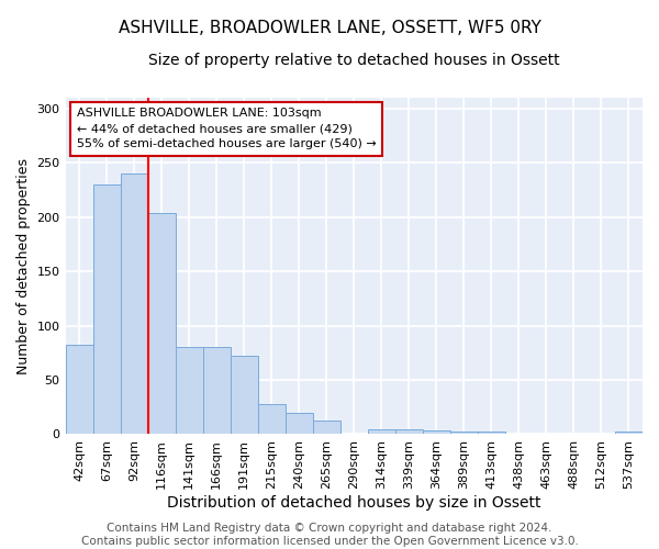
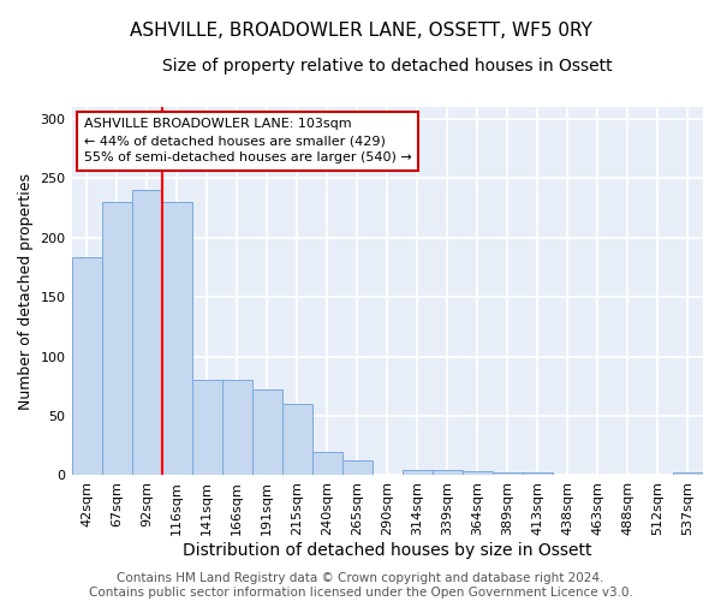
42sqm: 82 -> 184
116sqm: 204 -> 230
215sqm: 28 -> 60
